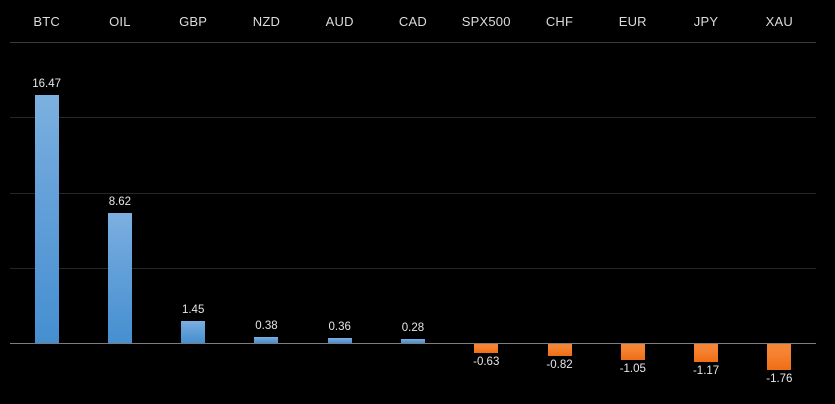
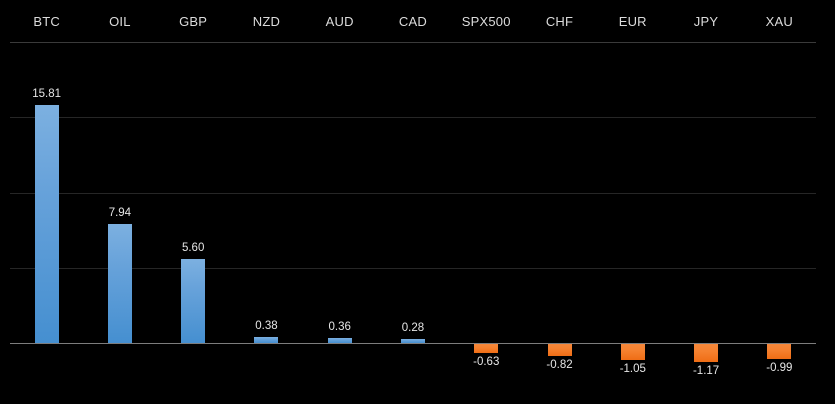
BTC: 16.47 -> 15.81
OIL: 8.62 -> 7.94
GBP: 1.45 -> 5.60
XAU: -1.76 -> -0.99
